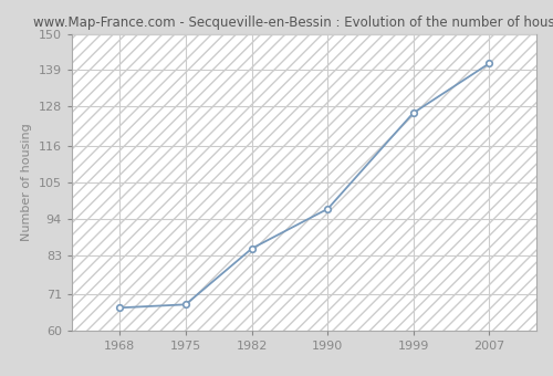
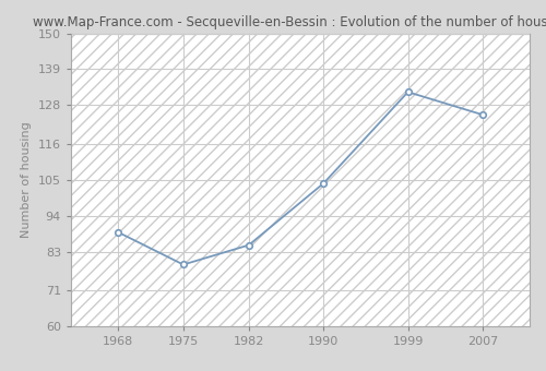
1968: 67 -> 89
1975: 68 -> 79
1990: 97 -> 104
1999: 126 -> 132
2007: 141 -> 125
